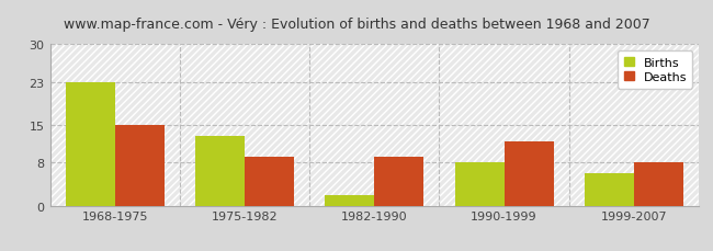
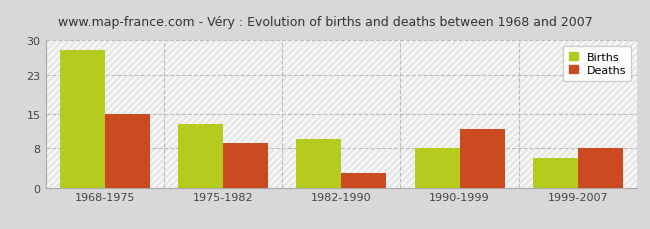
Births/1968-1975: 23 -> 28
Births/1982-1990: 2 -> 10
Deaths/1982-1990: 9 -> 3
